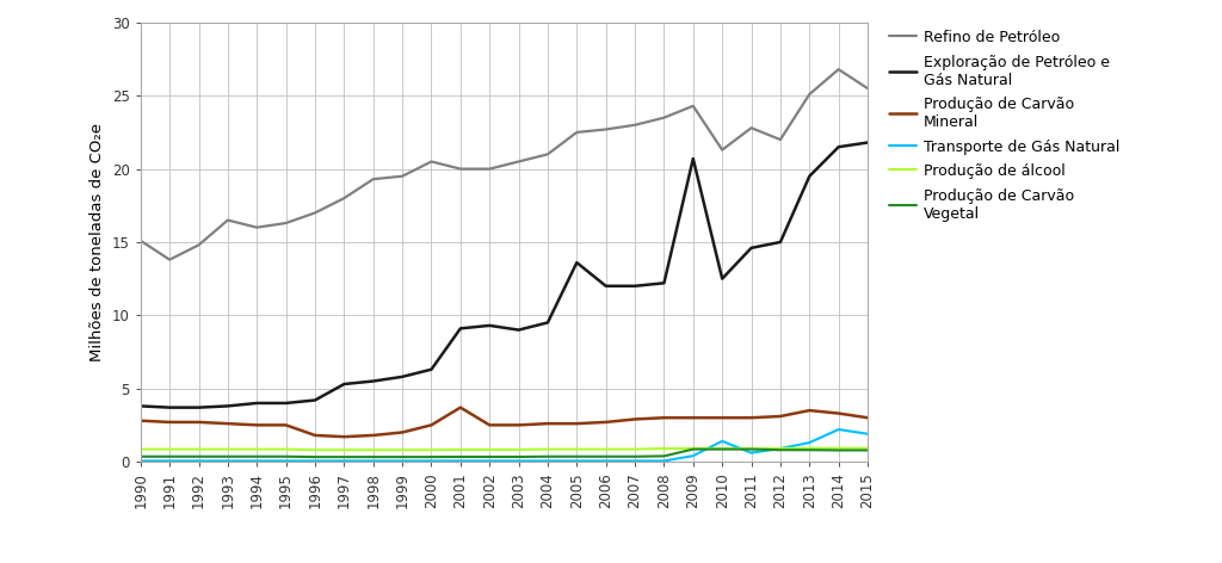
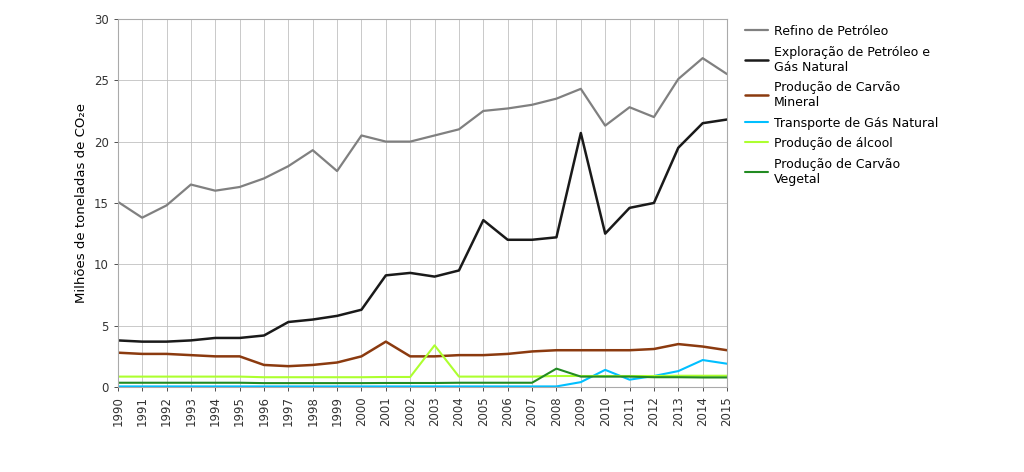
Refino de Petróleo/1999: 19.5 -> 17.6
Produção de álcool/2003: 0.8 -> 3.4
Produção de Carvão Vegetal/2008: 0.4 -> 1.5
